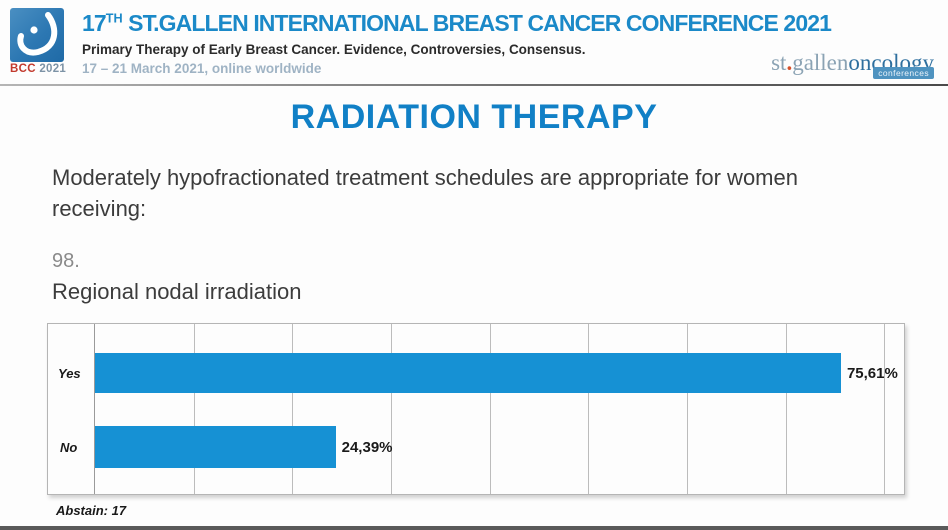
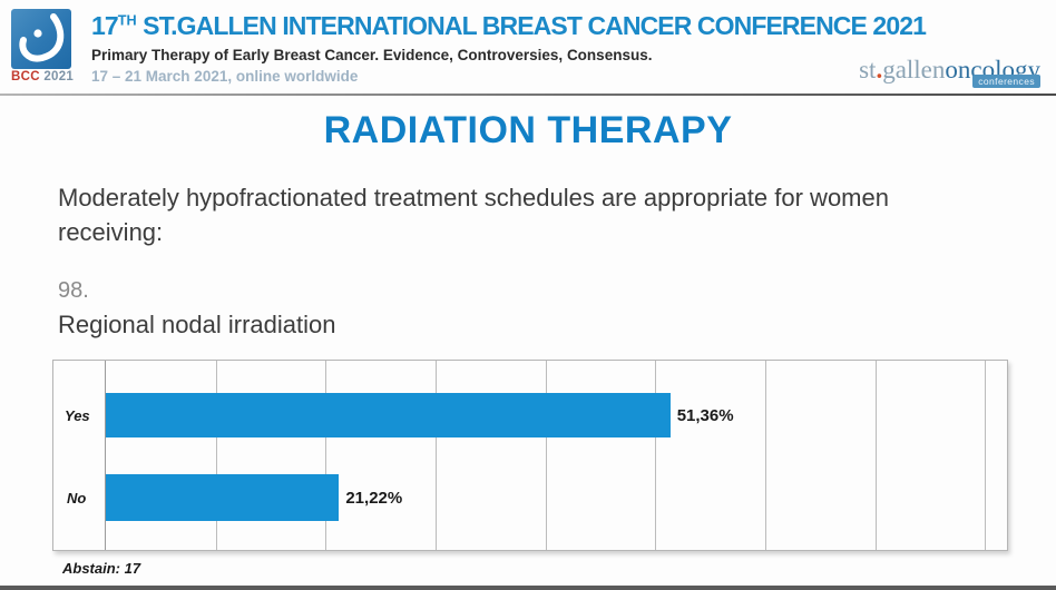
Yes: 75,61% -> 51,36%
No: 24,39% -> 21,22%
